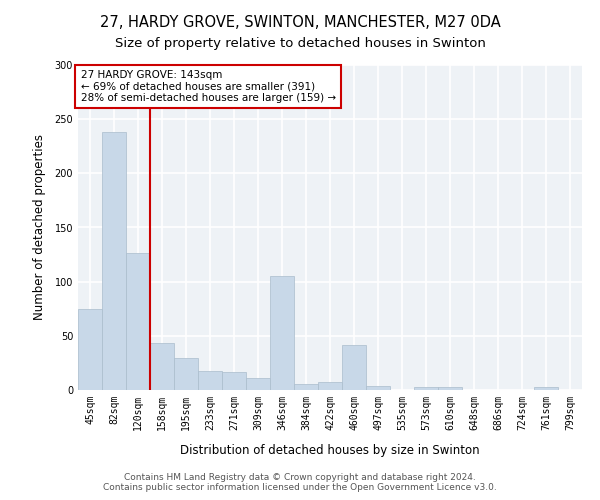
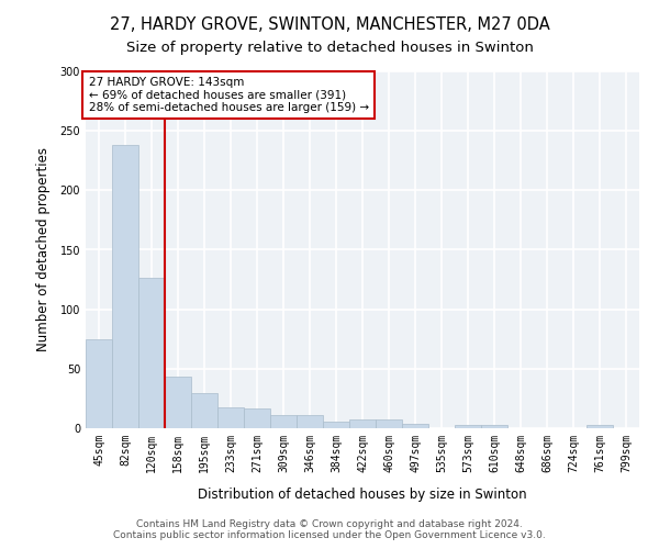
346sqm: 105 -> 11
460sqm: 42 -> 7
